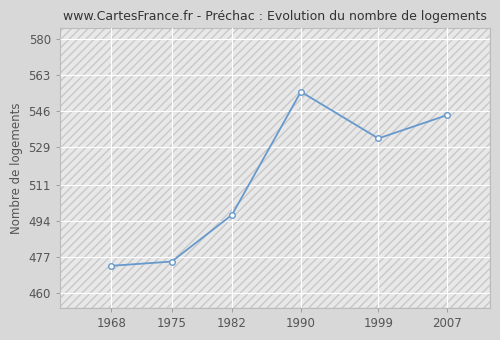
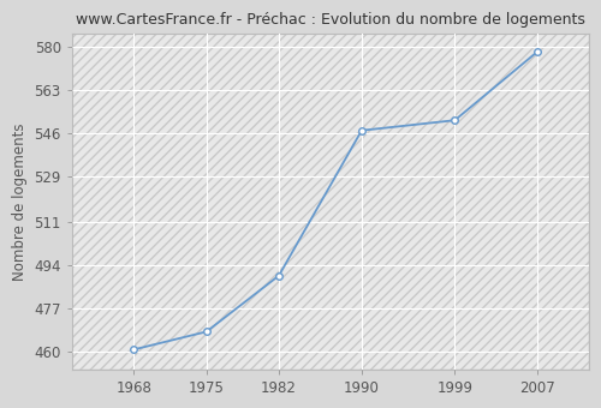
1968: 473 -> 461
1975: 475 -> 468
1982: 497 -> 490
1990: 555 -> 547
1999: 533 -> 551
2007: 544 -> 578
